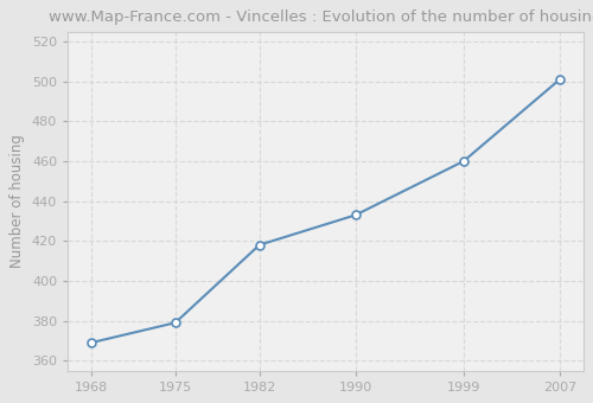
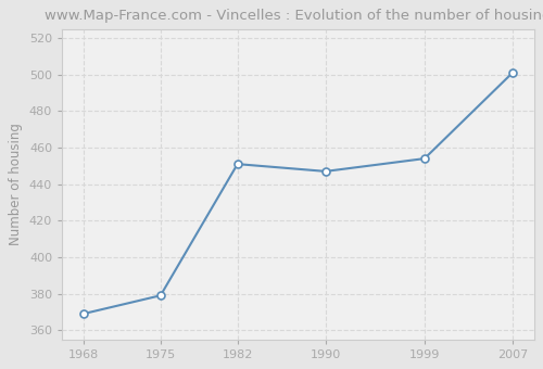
1982: 418 -> 451
1990: 433 -> 447
1999: 460 -> 454
